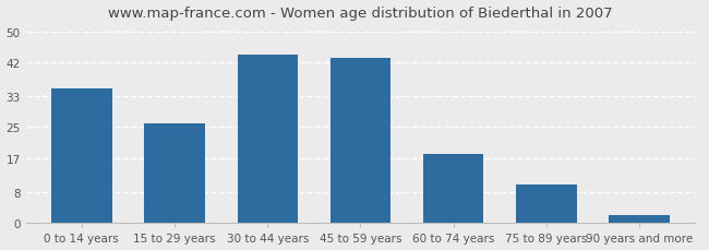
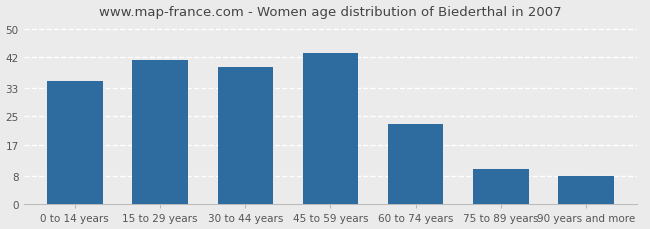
15 to 29 years: 26 -> 41
30 to 44 years: 44 -> 39
60 to 74 years: 18 -> 23
90 years and more: 2 -> 8
